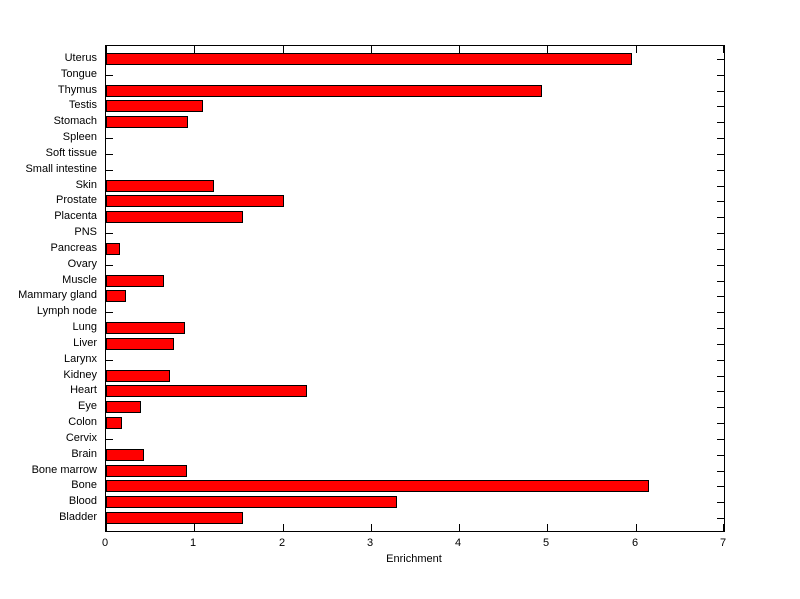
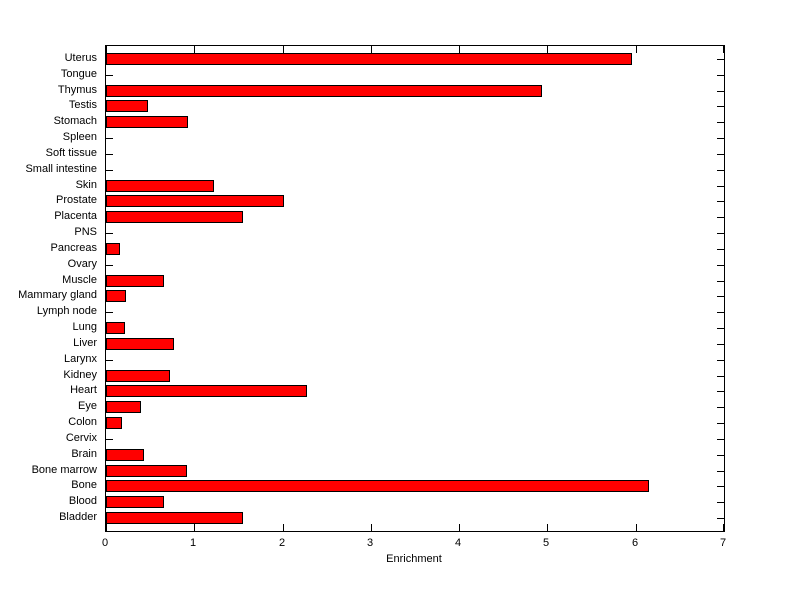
Testis: 1.1 -> 0.5
Lung: 0.9 -> 0.2
Blood: 3.3 -> 0.7
